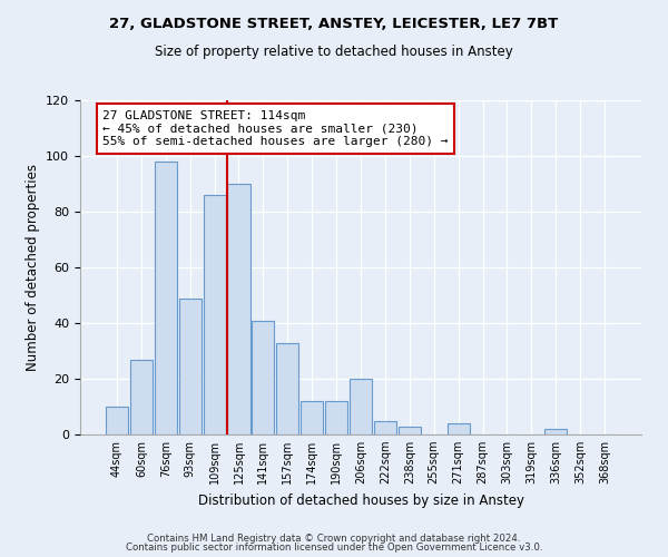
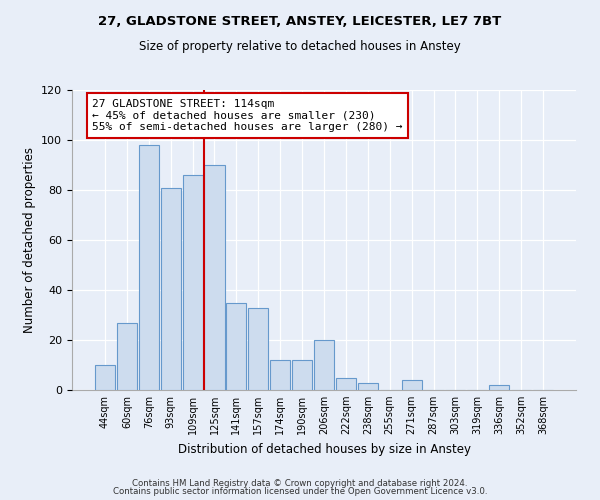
93sqm: 49 -> 81
141sqm: 41 -> 35
